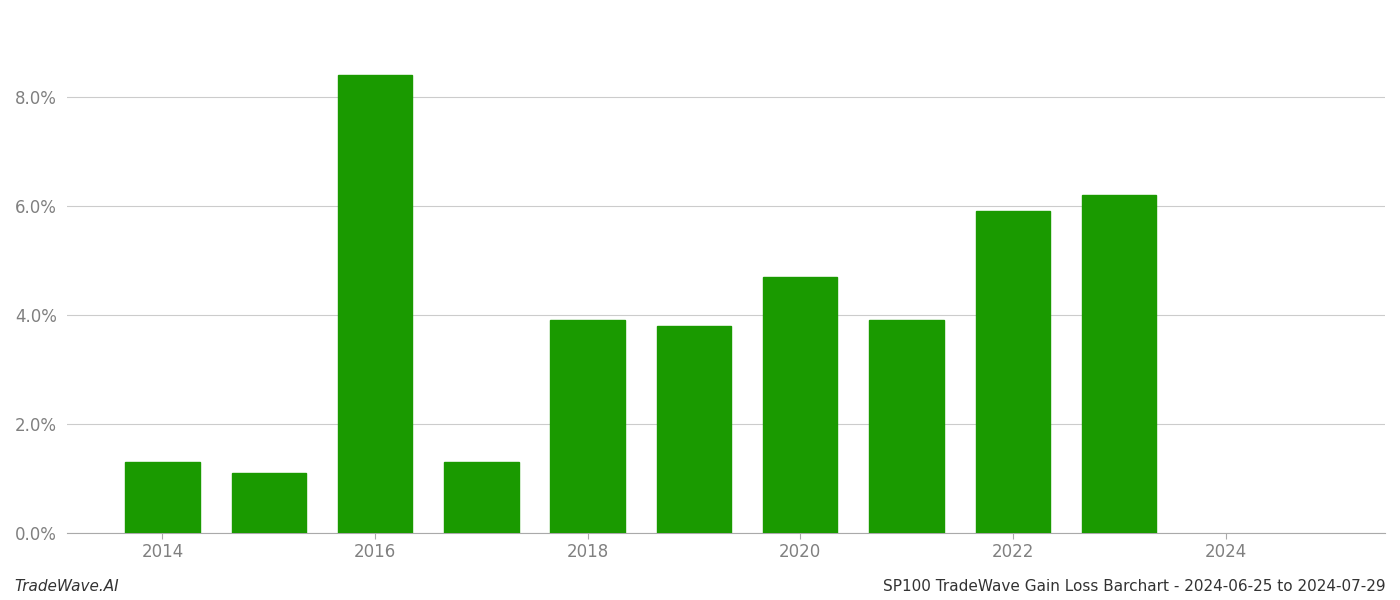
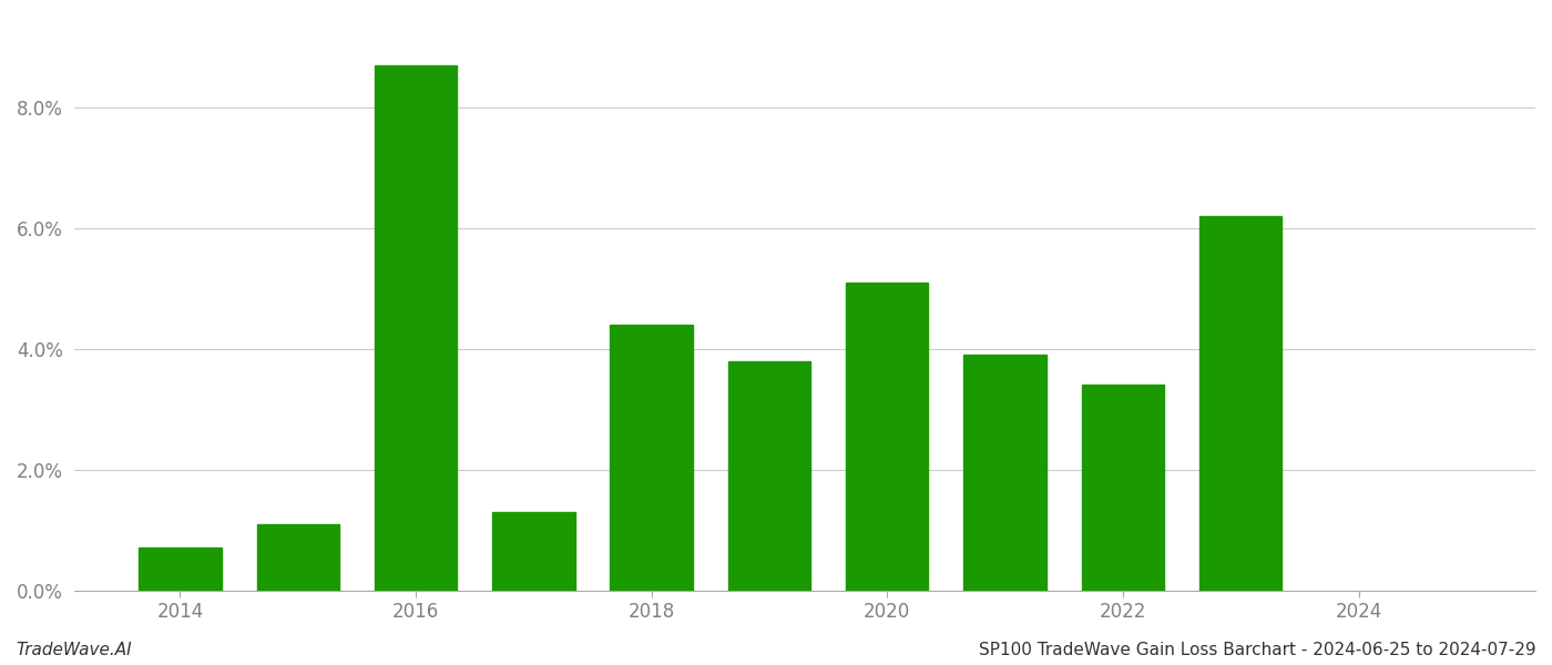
2014: 1.3% -> 0.7%
2016: 8.4% -> 8.7%
2018: 3.9% -> 4.4%
2020: 4.7% -> 5.1%
2022: 5.9% -> 3.4%
